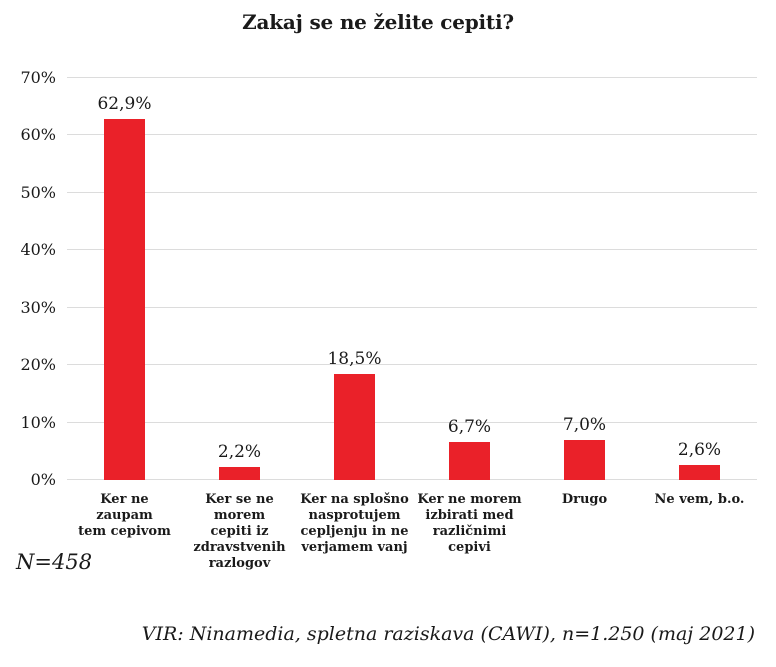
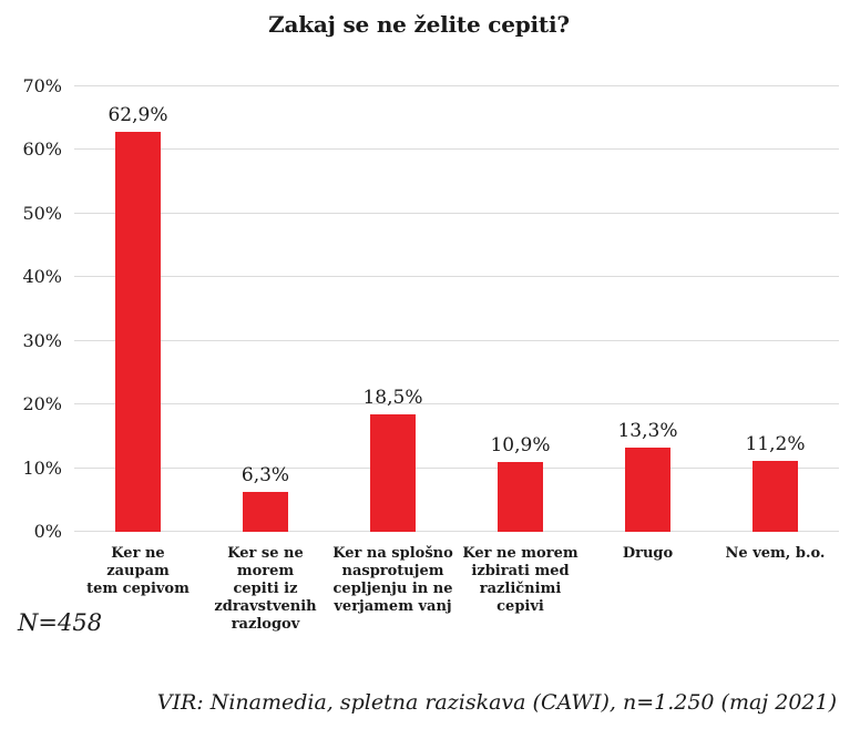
Ker se ne morem cepiti iz zdravstvenih razlogov: 2,2% -> 6,3%
Ker ne morem izbirati med različnimi cepivi: 6,7% -> 10,9%
Drugo: 7,0% -> 13,3%
Ne vem, b.o.: 2,6% -> 11,2%
